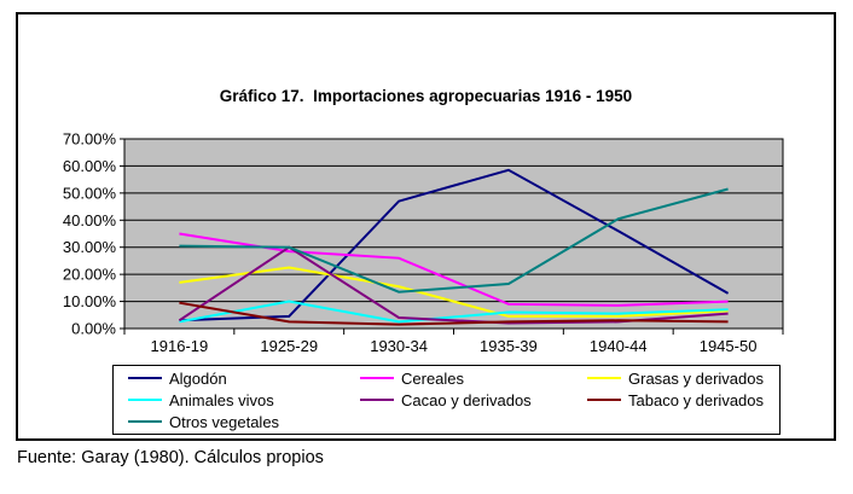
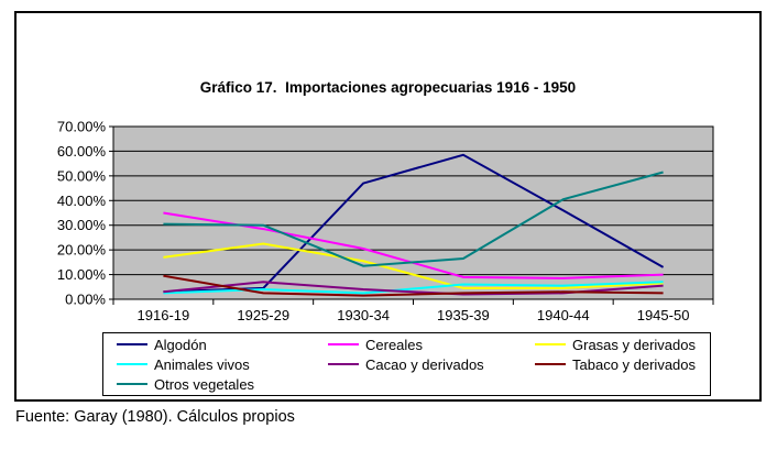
Animales vivos/1925-29: 10% -> 4%
Cacao y derivados/1925-29: 30% -> 7%
Cereales/1930-34: 26% -> 20%
